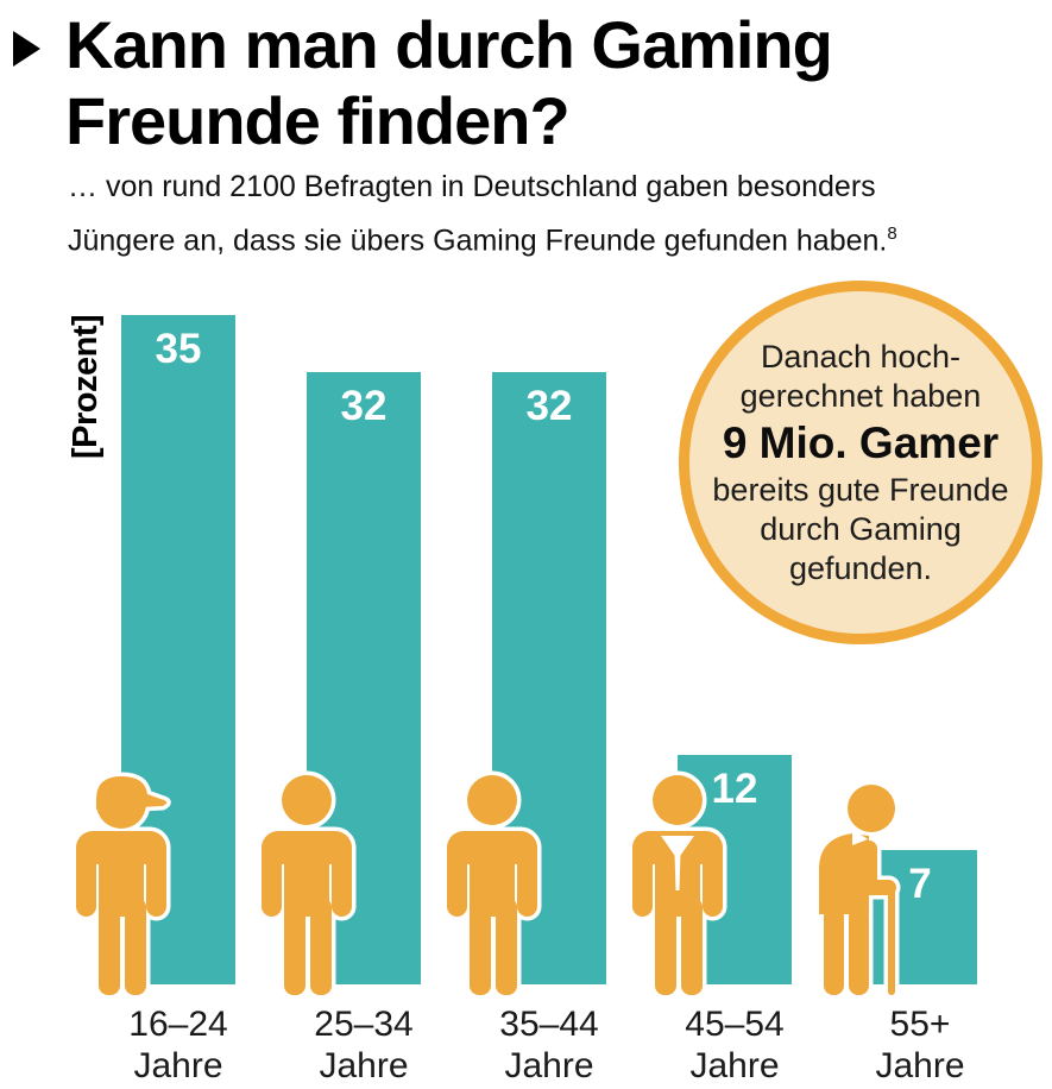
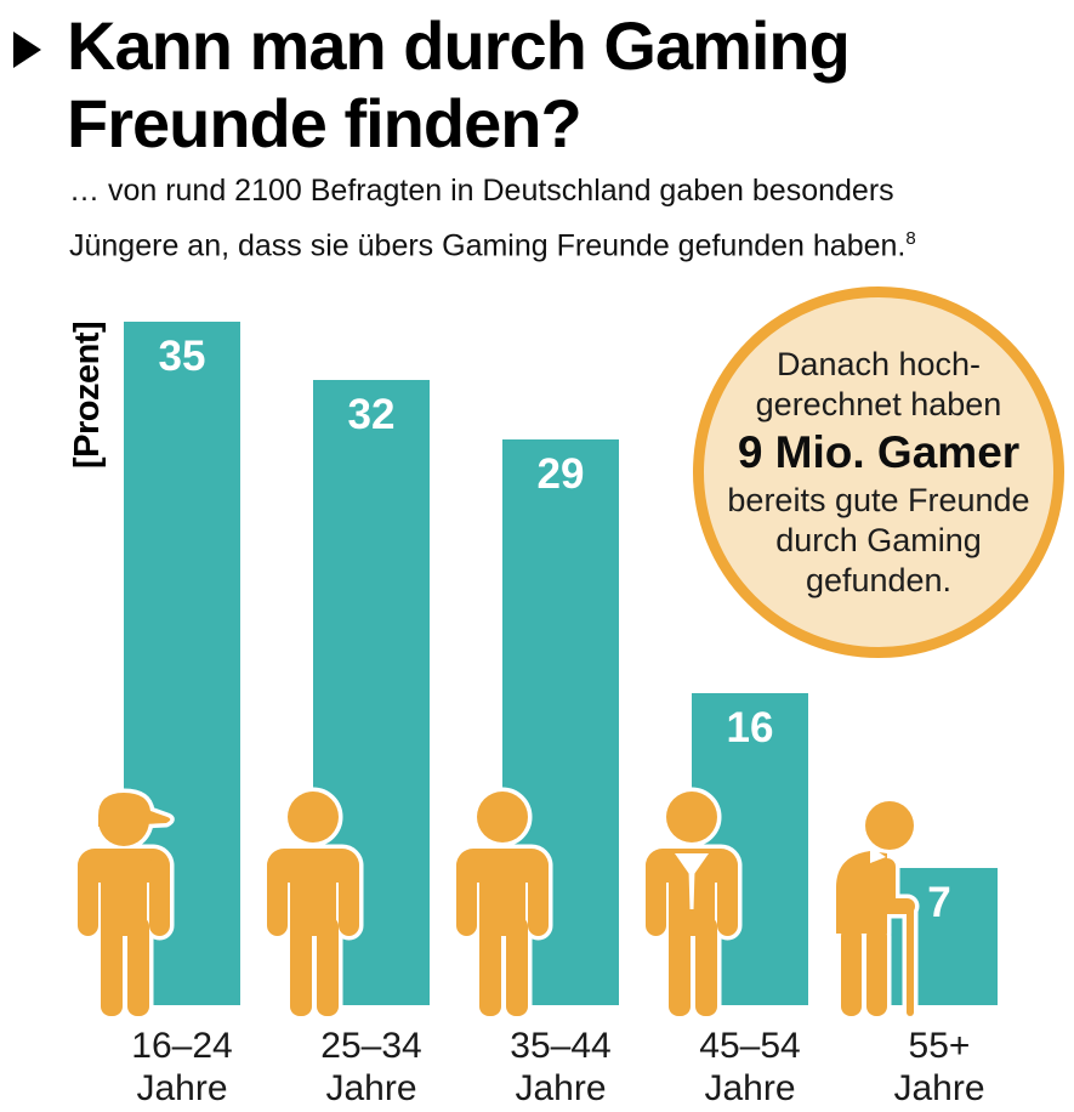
35–44 Jahre: 32 -> 29
45–54 Jahre: 12 -> 16
